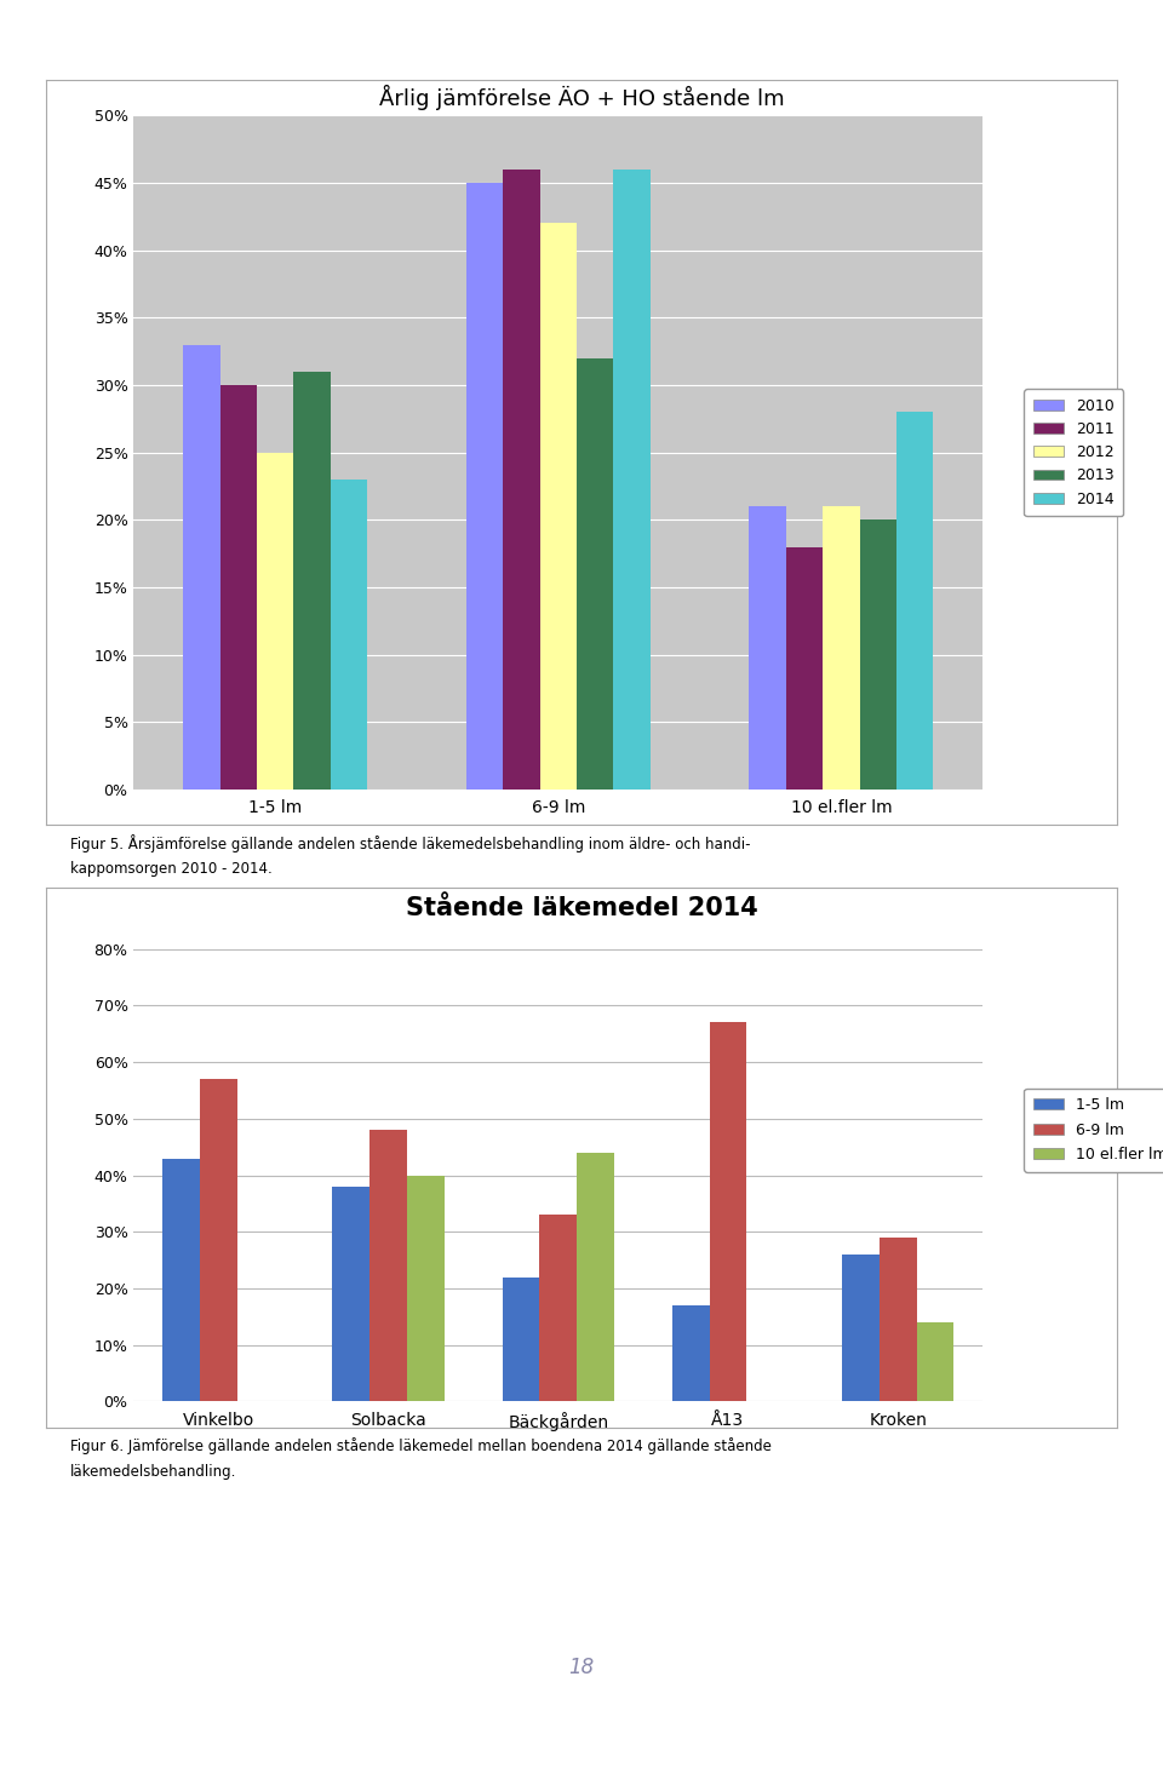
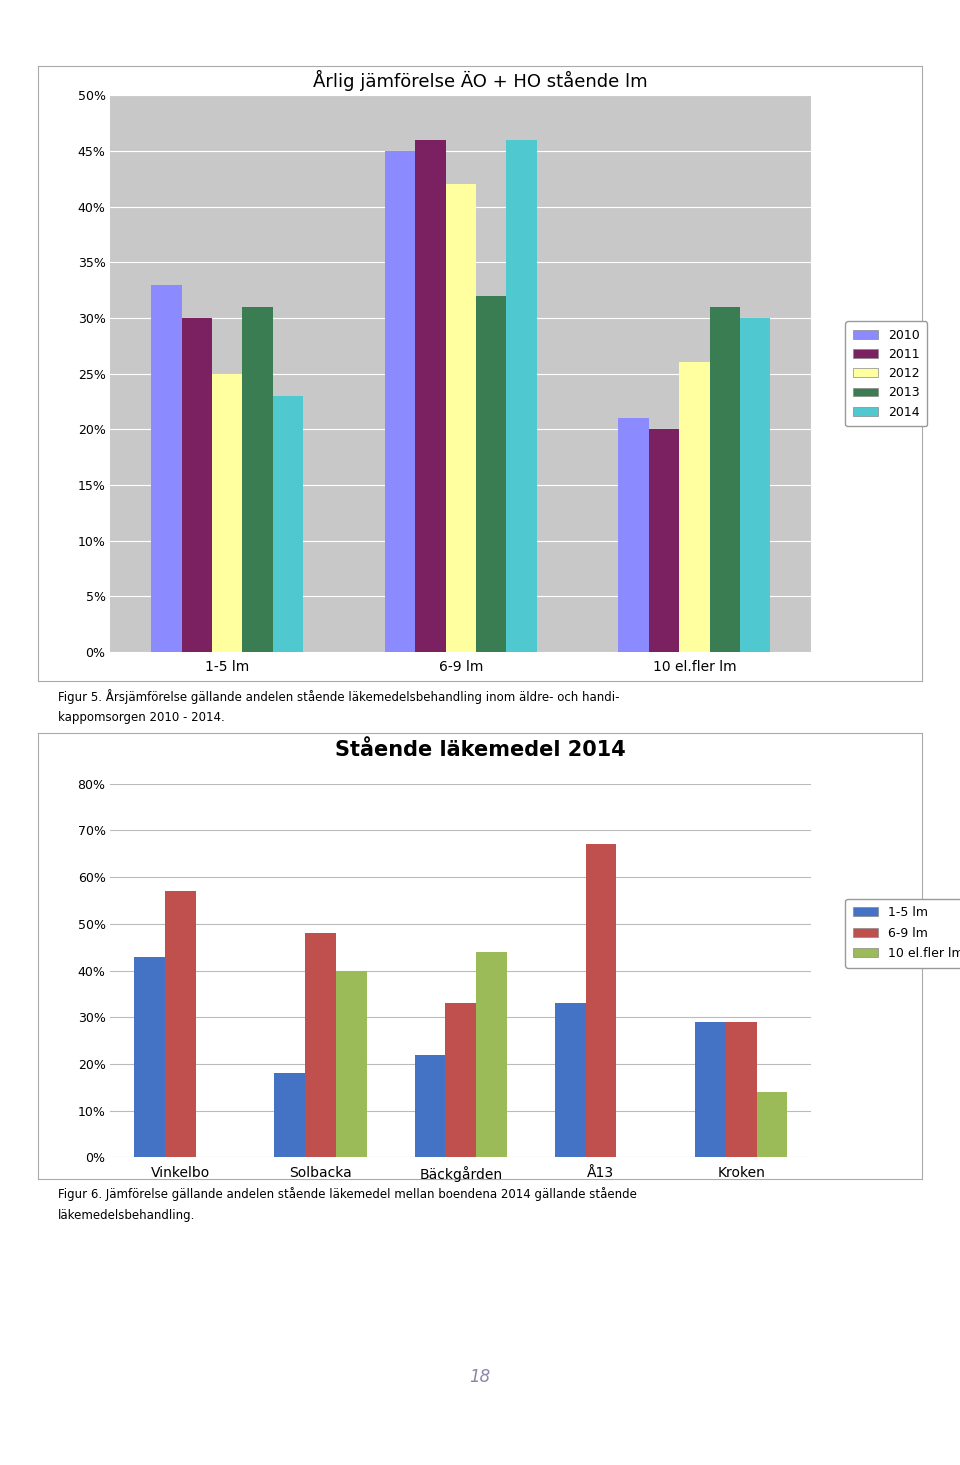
2011/10 el.fler lm: 18% -> 20%
2012/10 el.fler lm: 21% -> 26%
2013/10 el.fler lm: 20% -> 31%
2014/10 el.fler lm: 28% -> 30%
1-5 lm/Solbacka: 38% -> 18%
1-5 lm/Å13: 17% -> 33%
1-5 lm/Kroken: 26% -> 29%
